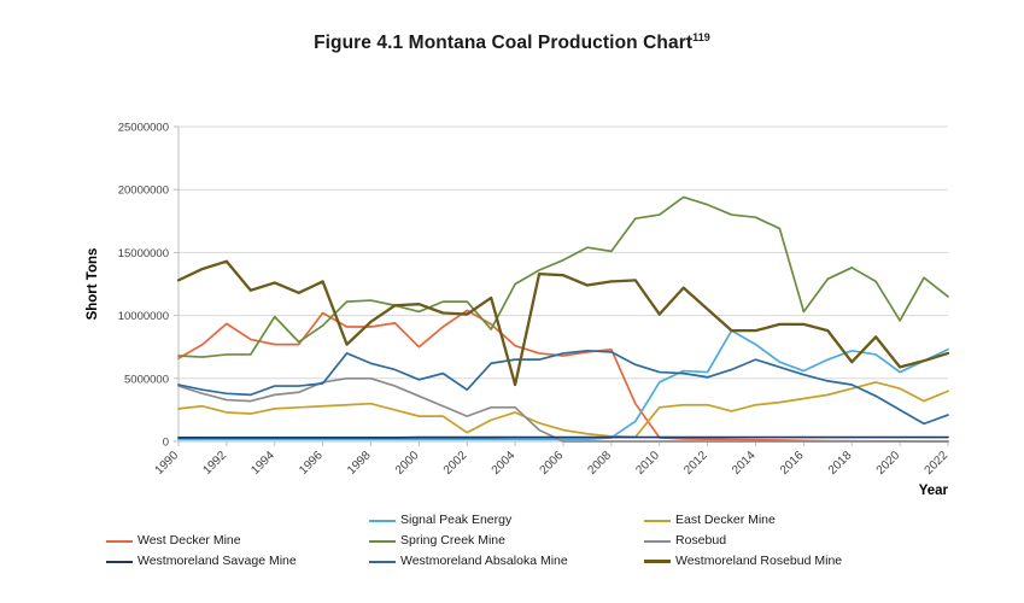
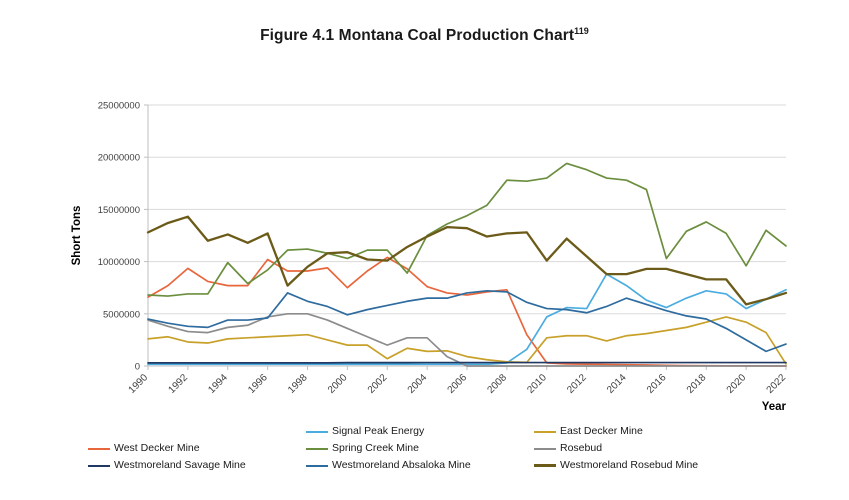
Westmoreland Absaloka Mine/2002: 4100000 -> 5800000
East Decker Mine/2004: 2300000 -> 1400000
Westmoreland Rosebud Mine/2004: 4500000 -> 12400000
Spring Creek Mine/2008: 15100000 -> 17800000
Westmoreland Rosebud Mine/2018: 6300000 -> 8300000
East Decker Mine/2022: 4000000 -> 200000
